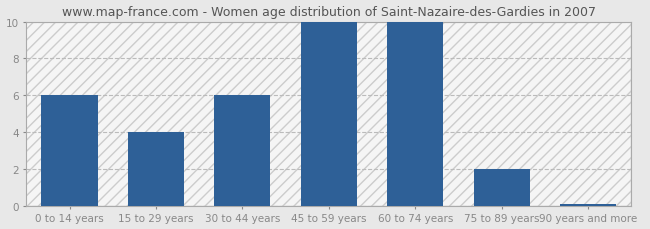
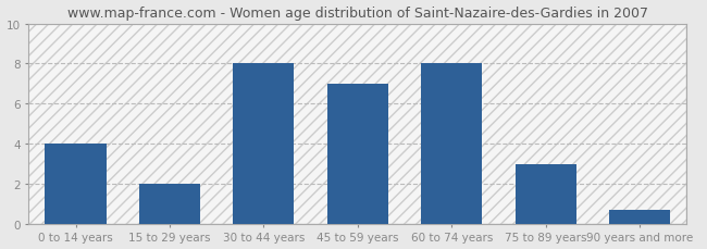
0 to 14 years: 6.0 -> 4.0
15 to 29 years: 4.0 -> 2.0
30 to 44 years: 6.0 -> 8.0
45 to 59 years: 10.0 -> 7.0
60 to 74 years: 10.0 -> 8.0
75 to 89 years: 2.0 -> 3.0
90 years and more: 0.1 -> 0.7
